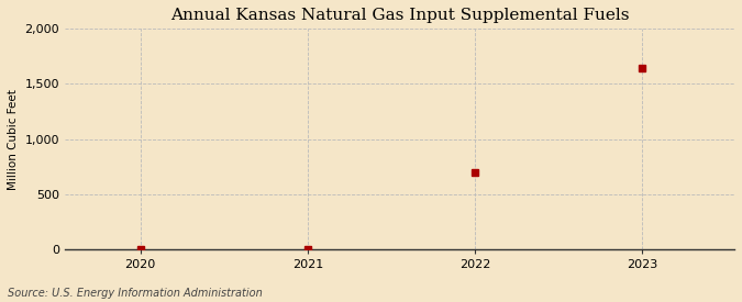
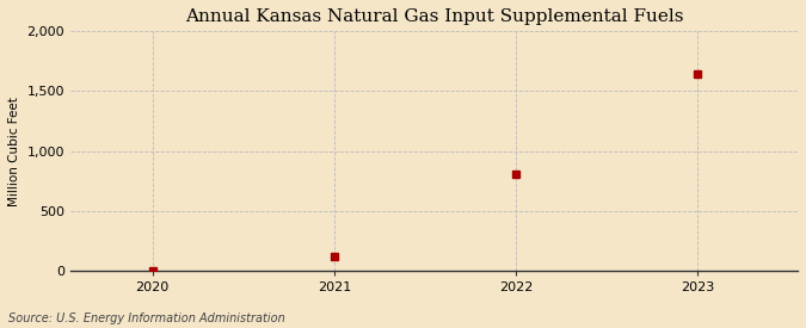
2021: 0 -> 120
2022: 700 -> 810
